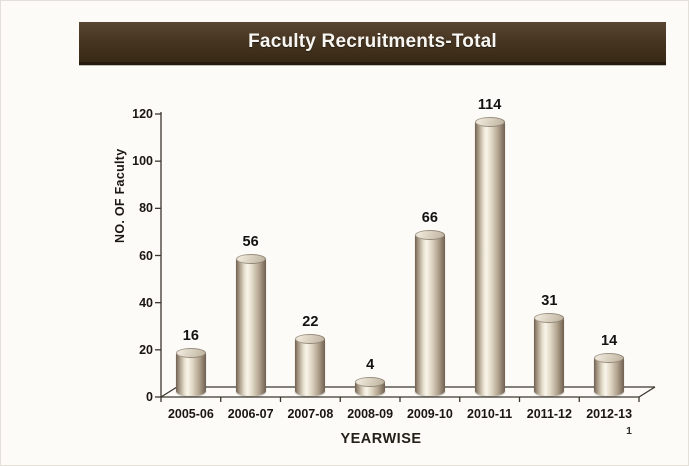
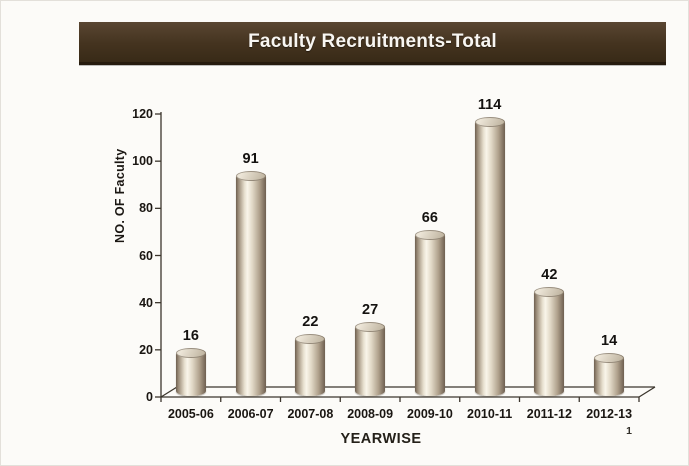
2006-07: 56 -> 91
2008-09: 4 -> 27
2011-12: 31 -> 42
